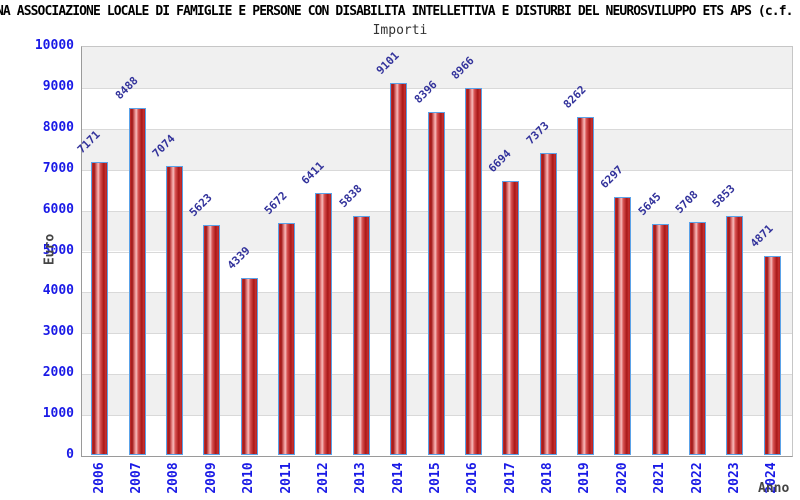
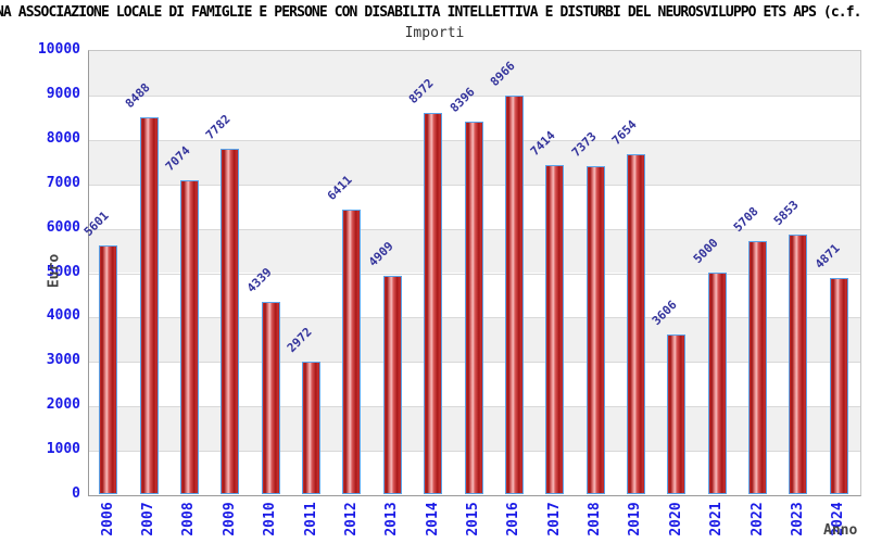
2006: 7171 -> 5601
2009: 5623 -> 7782
2011: 5672 -> 2972
2013: 5838 -> 4909
2014: 9101 -> 8572
2017: 6694 -> 7414
2019: 8262 -> 7654
2020: 6297 -> 3606
2021: 5645 -> 5000
